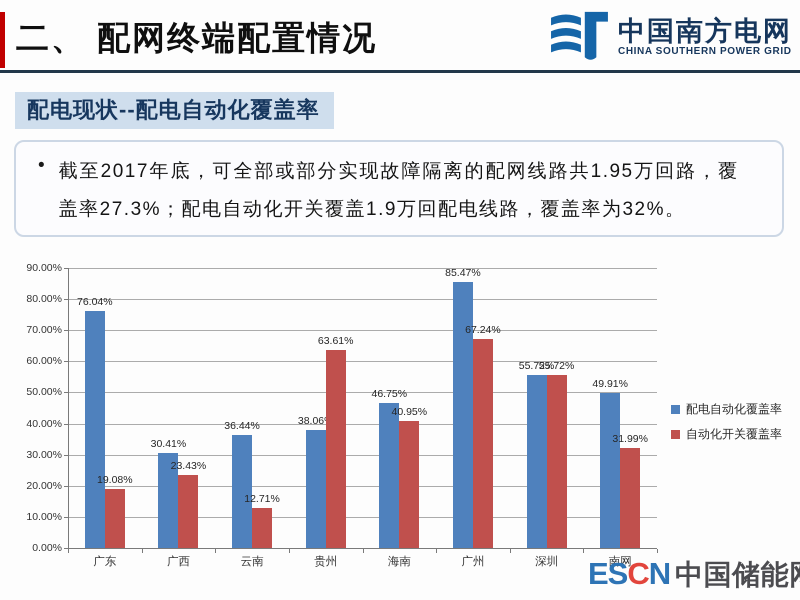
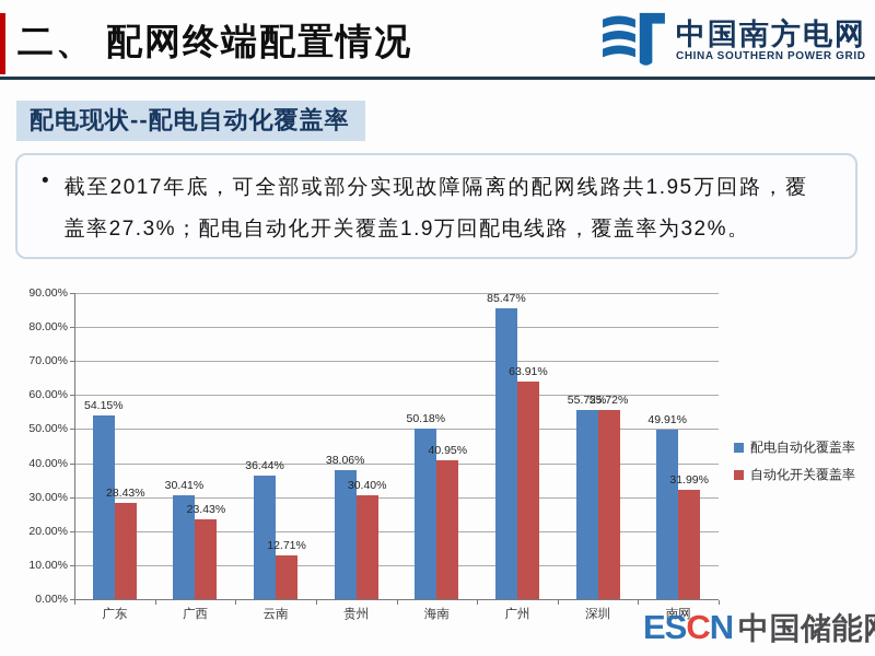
配电自动化覆盖率/广东: 76.04% -> 54.15%
自动化开关覆盖率/广东: 19.08% -> 28.43%
自动化开关覆盖率/贵州: 63.61% -> 30.40%
配电自动化覆盖率/海南: 46.75% -> 50.18%
自动化开关覆盖率/广州: 67.24% -> 63.91%
